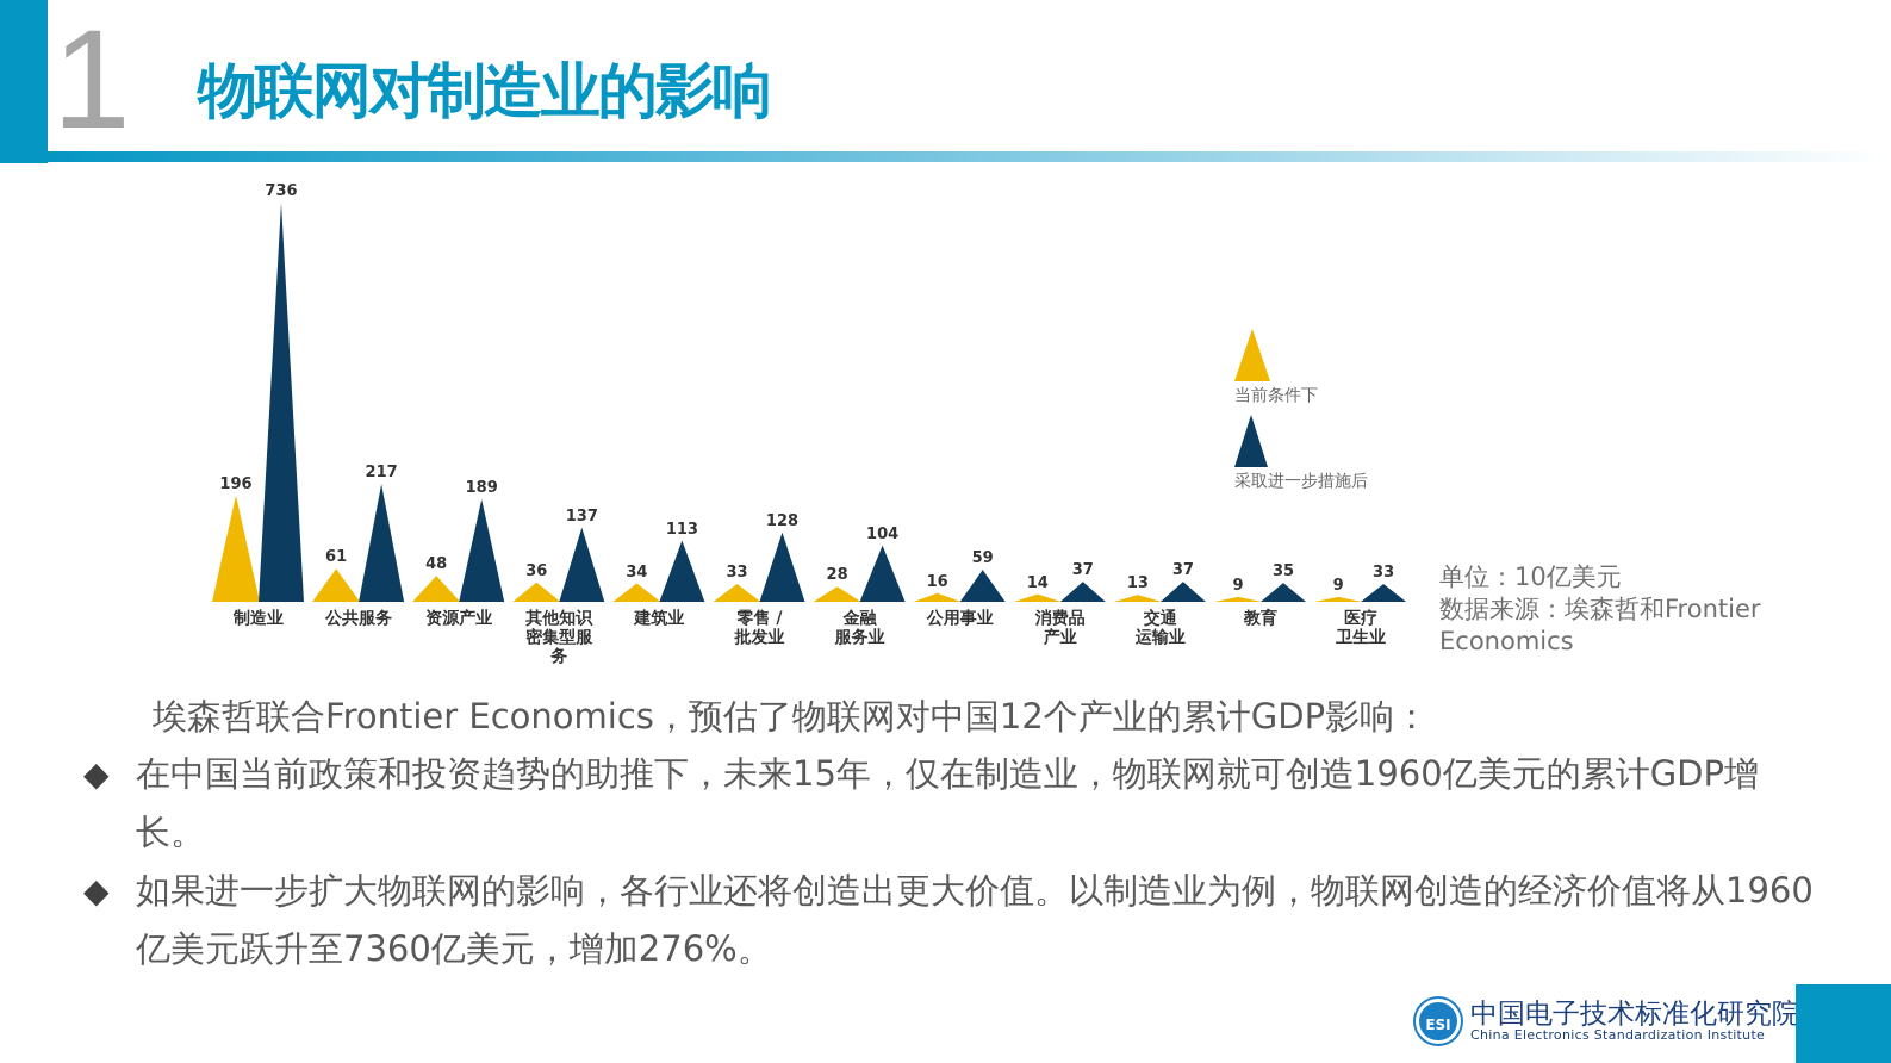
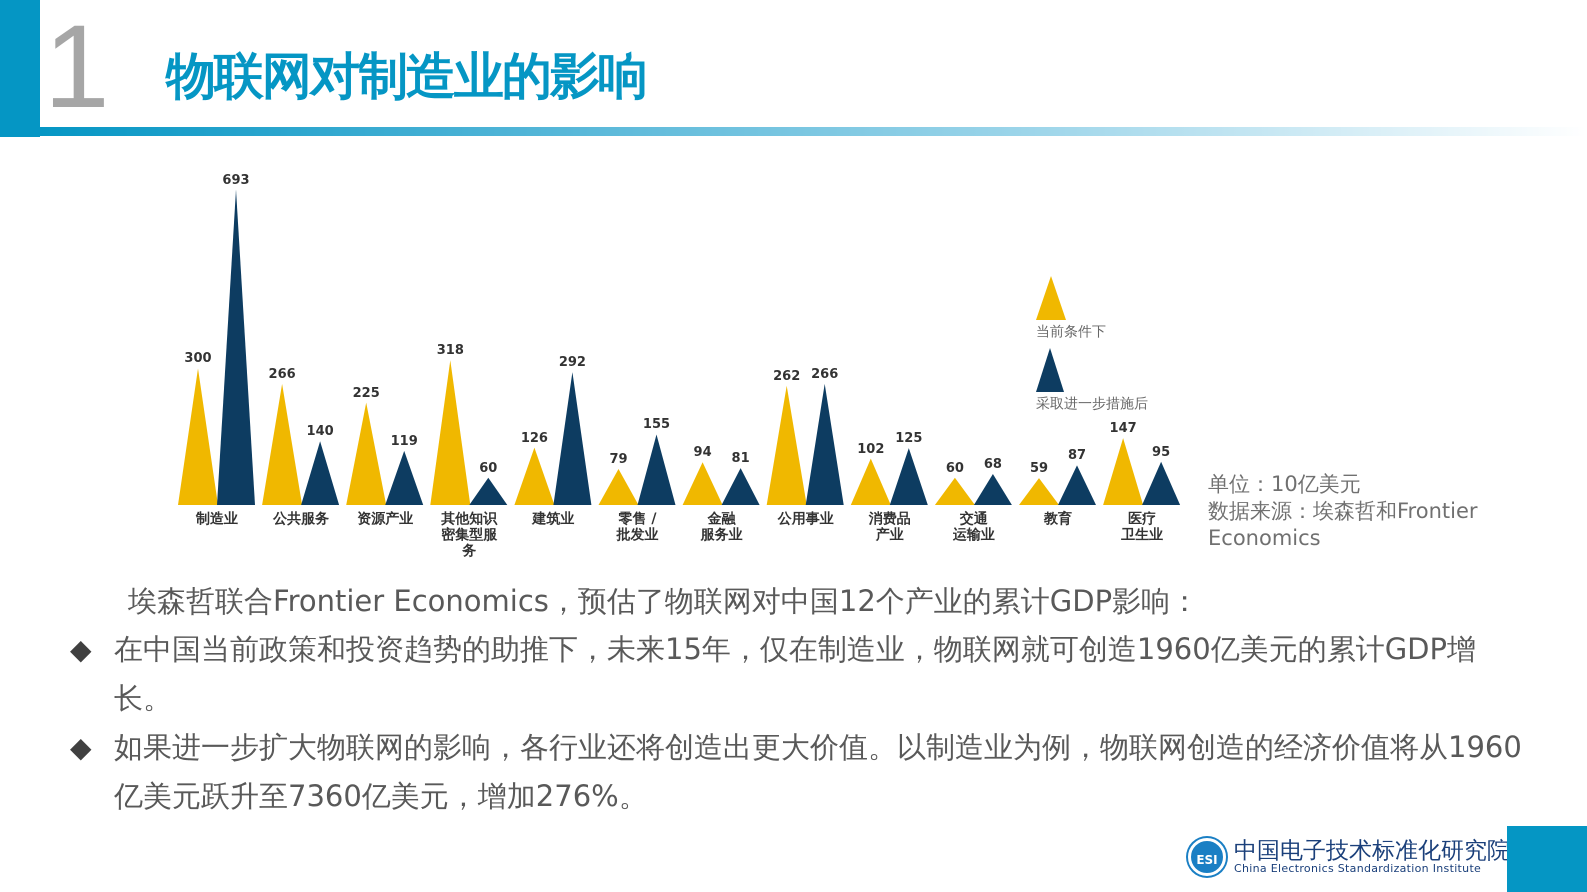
当前条件下/制造业: 196 -> 300
采取进一步措施后/制造业: 736 -> 693
当前条件下/公共服务: 61 -> 266
采取进一步措施后/公共服务: 217 -> 140
当前条件下/资源产业: 48 -> 225
采取进一步措施后/资源产业: 189 -> 119
当前条件下/其他知识 密集型服 务: 36 -> 318
采取进一步措施后/其他知识 密集型服 务: 137 -> 60
当前条件下/建筑业: 34 -> 126
采取进一步措施后/建筑业: 113 -> 292
当前条件下/零售 / 批发业: 33 -> 79
采取进一步措施后/零售 / 批发业: 128 -> 155
当前条件下/金融 服务业: 28 -> 94
采取进一步措施后/金融 服务业: 104 -> 81
当前条件下/公用事业: 16 -> 262
采取进一步措施后/公用事业: 59 -> 266
当前条件下/消费品 产业: 14 -> 102
采取进一步措施后/消费品 产业: 37 -> 125
当前条件下/交通 运输业: 13 -> 60
采取进一步措施后/交通 运输业: 37 -> 68
当前条件下/教育: 9 -> 59
采取进一步措施后/教育: 35 -> 87
当前条件下/医疗 卫生业: 9 -> 147
采取进一步措施后/医疗 卫生业: 33 -> 95
